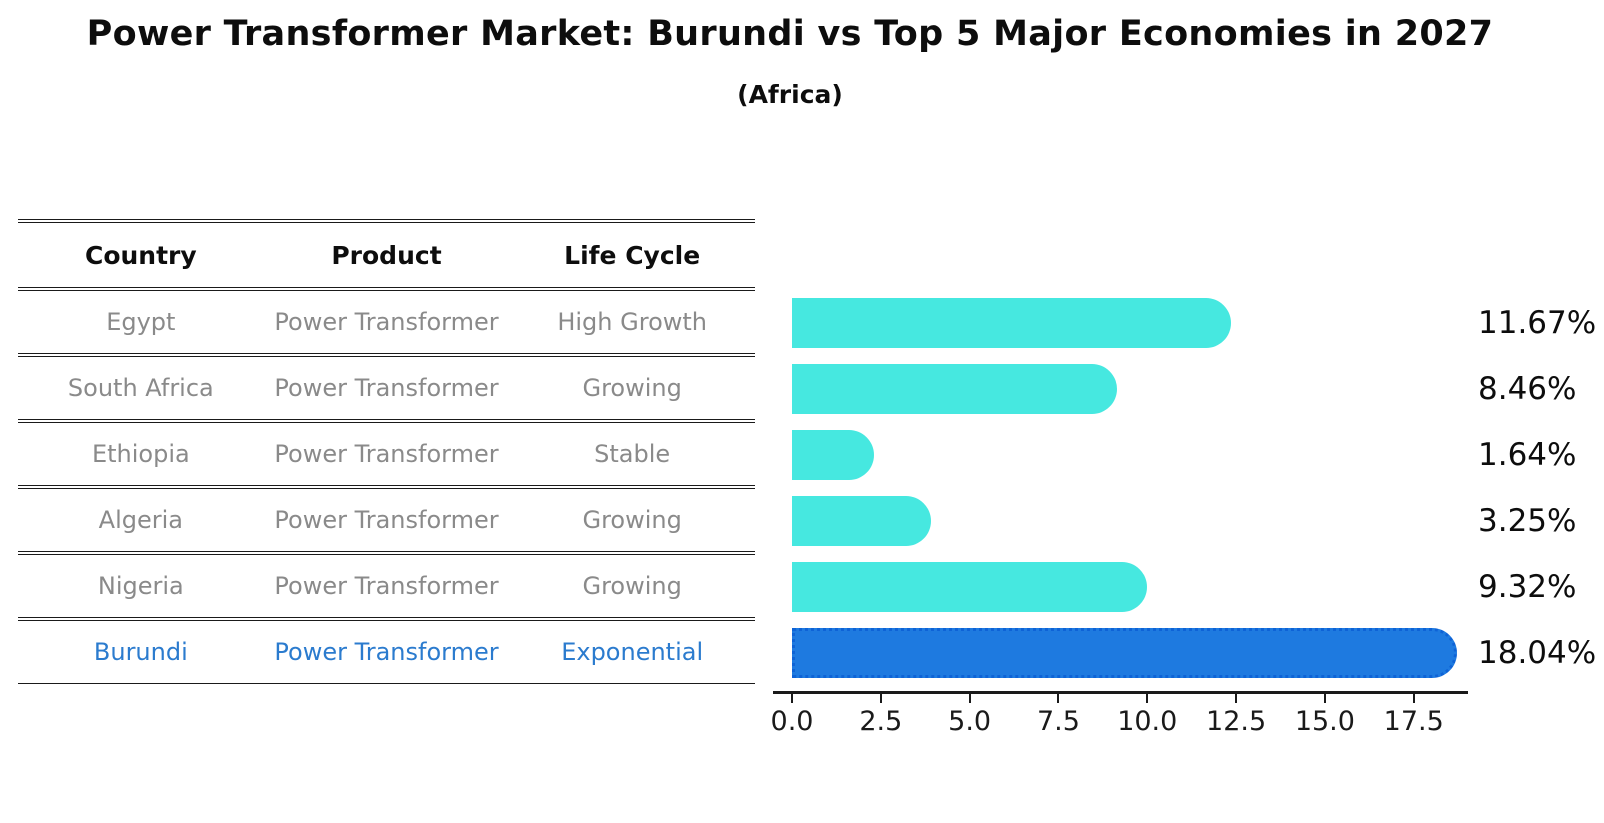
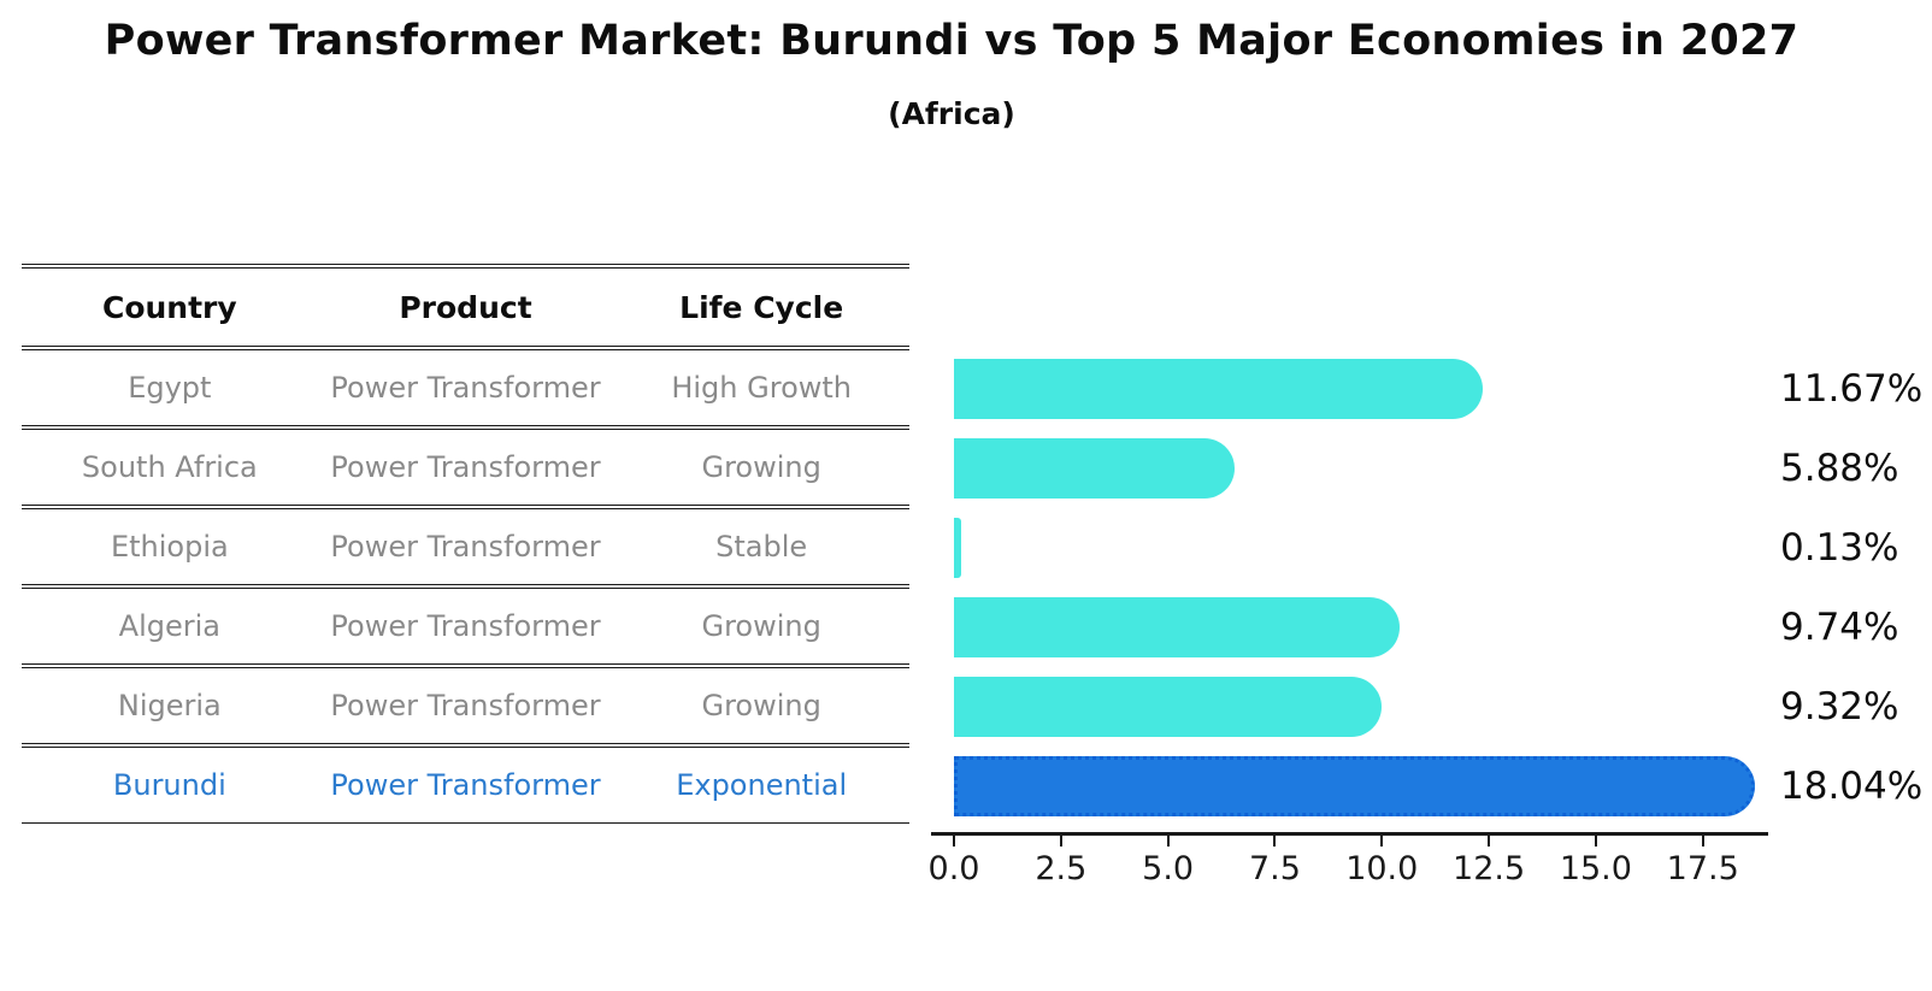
South Africa: 8.46% -> 5.88%
Ethiopia: 1.64% -> 0.13%
Algeria: 3.25% -> 9.74%
